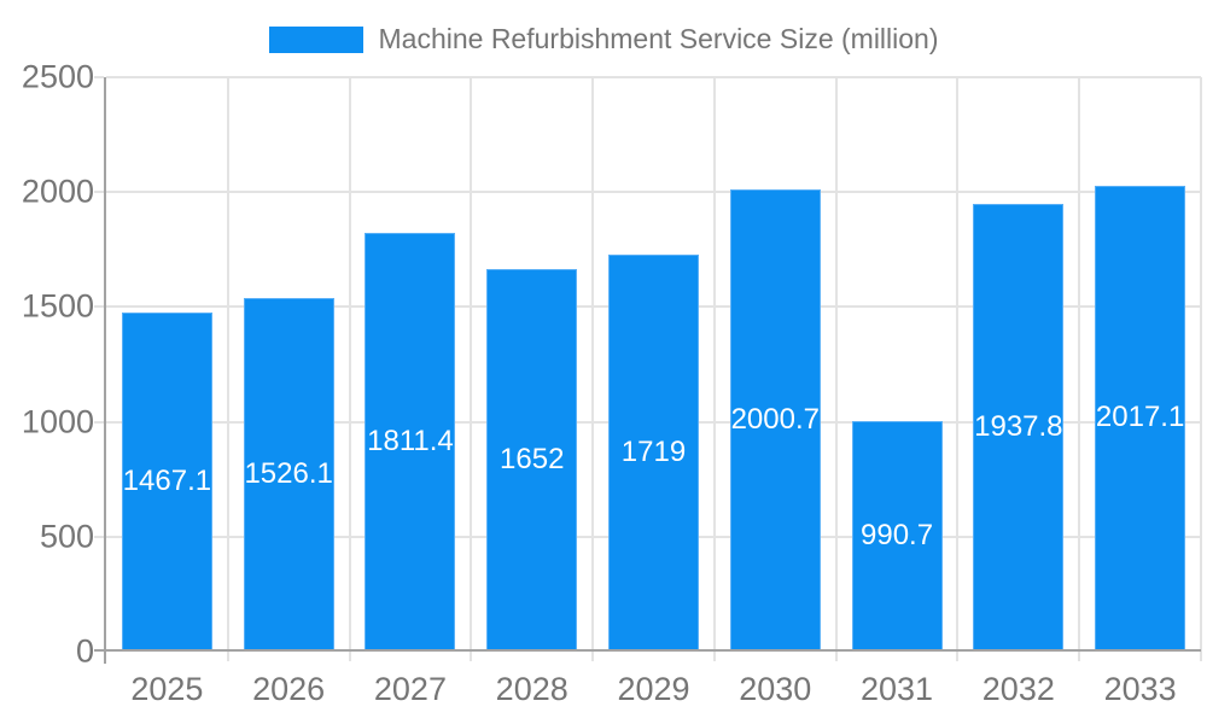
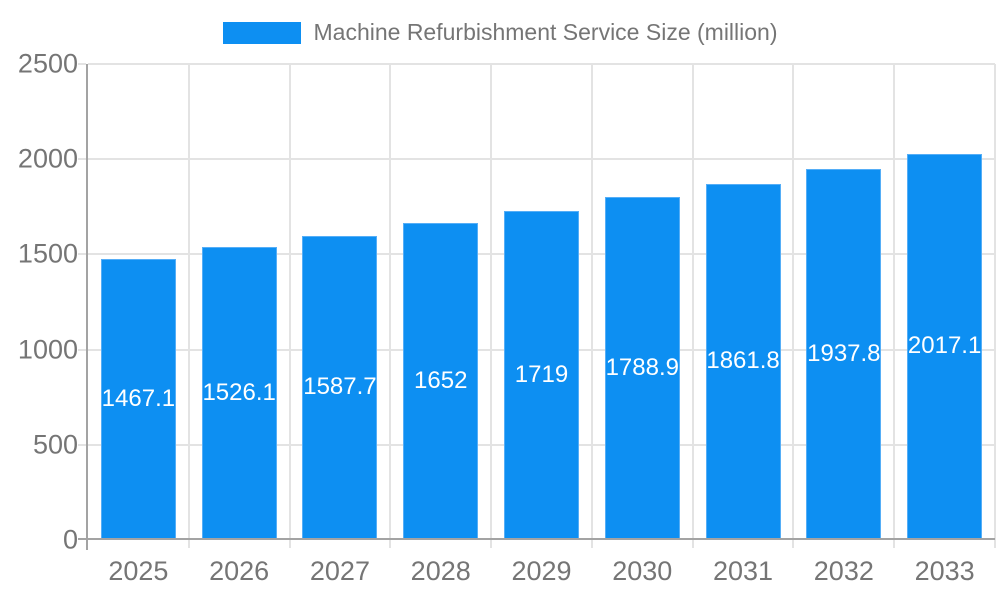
2027: 1811.4 -> 1587.7
2030: 2000.7 -> 1788.9
2031: 990.7 -> 1861.8
